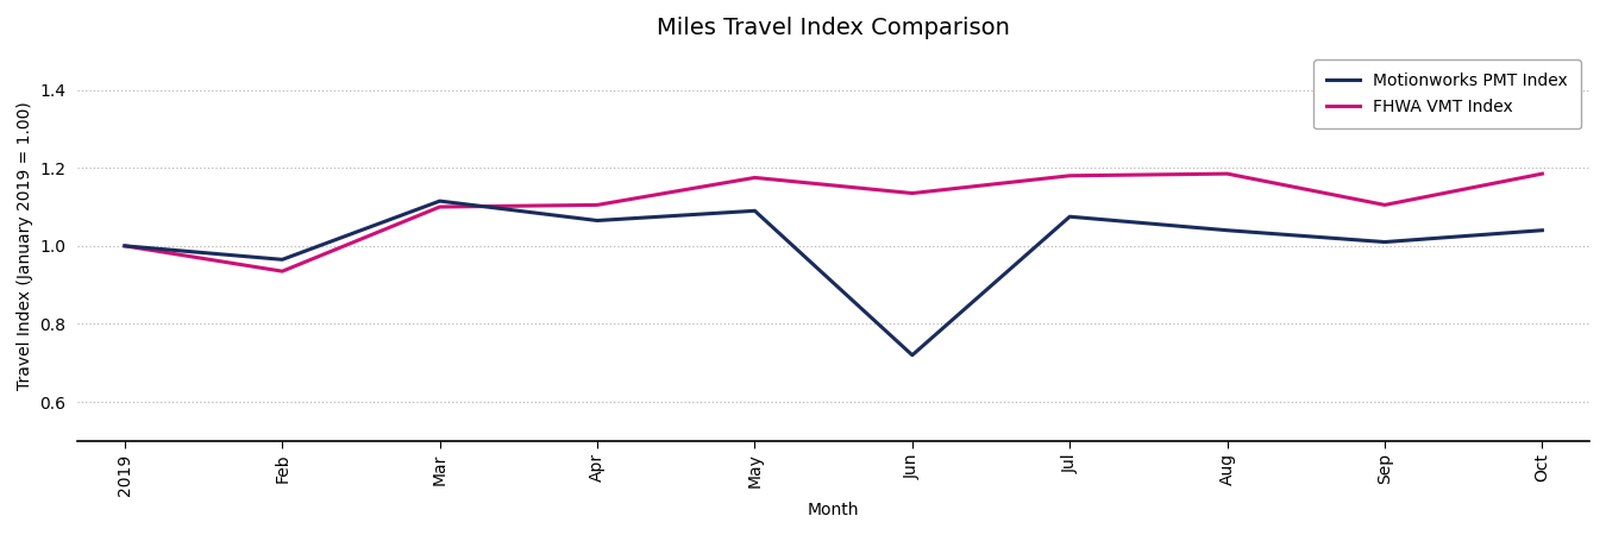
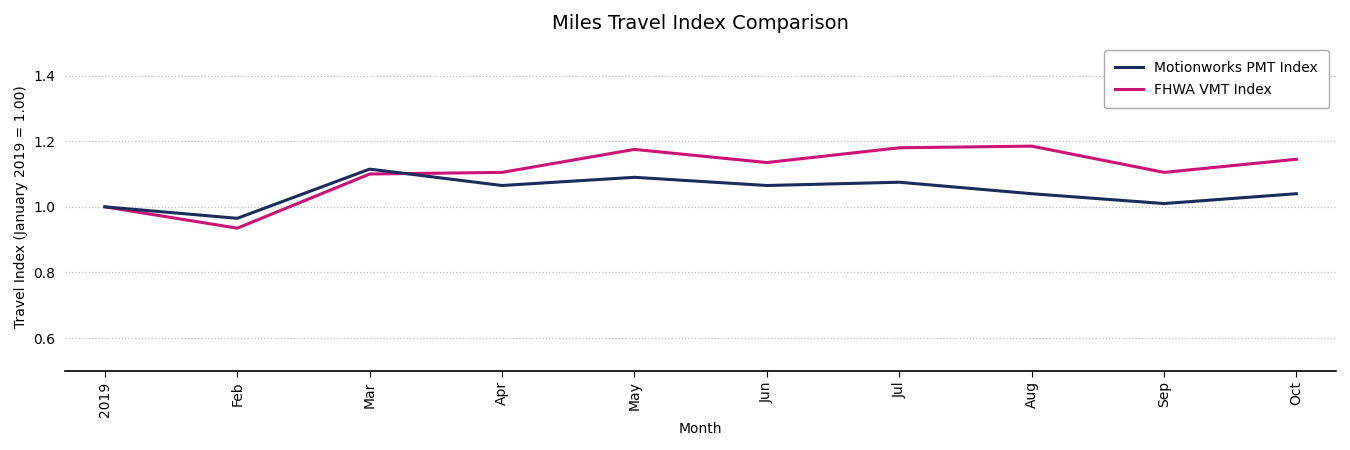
Motionworks PMT Index/Jun: 0.720 -> 1.065
FHWA VMT Index/Oct: 1.185 -> 1.145
